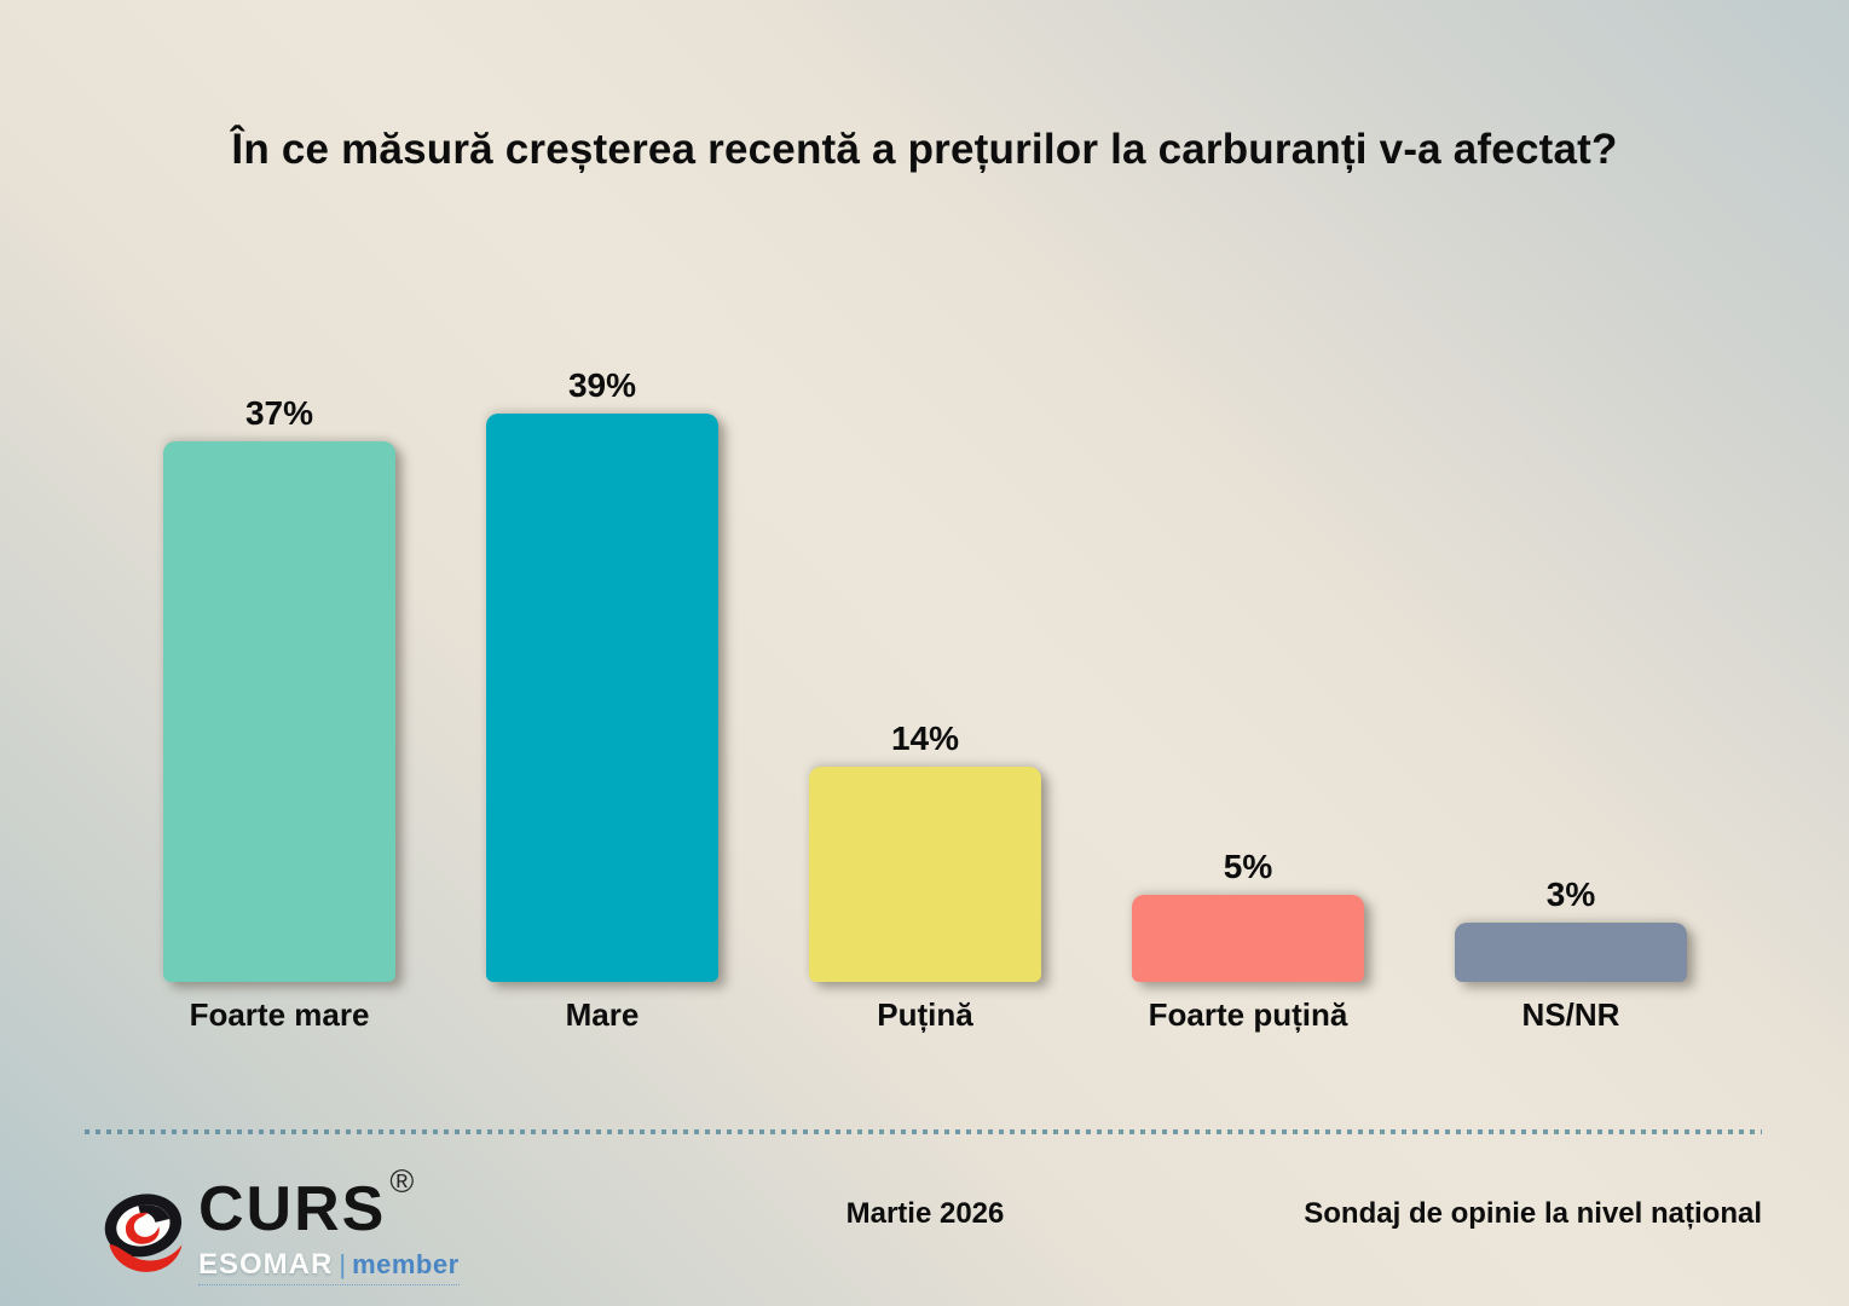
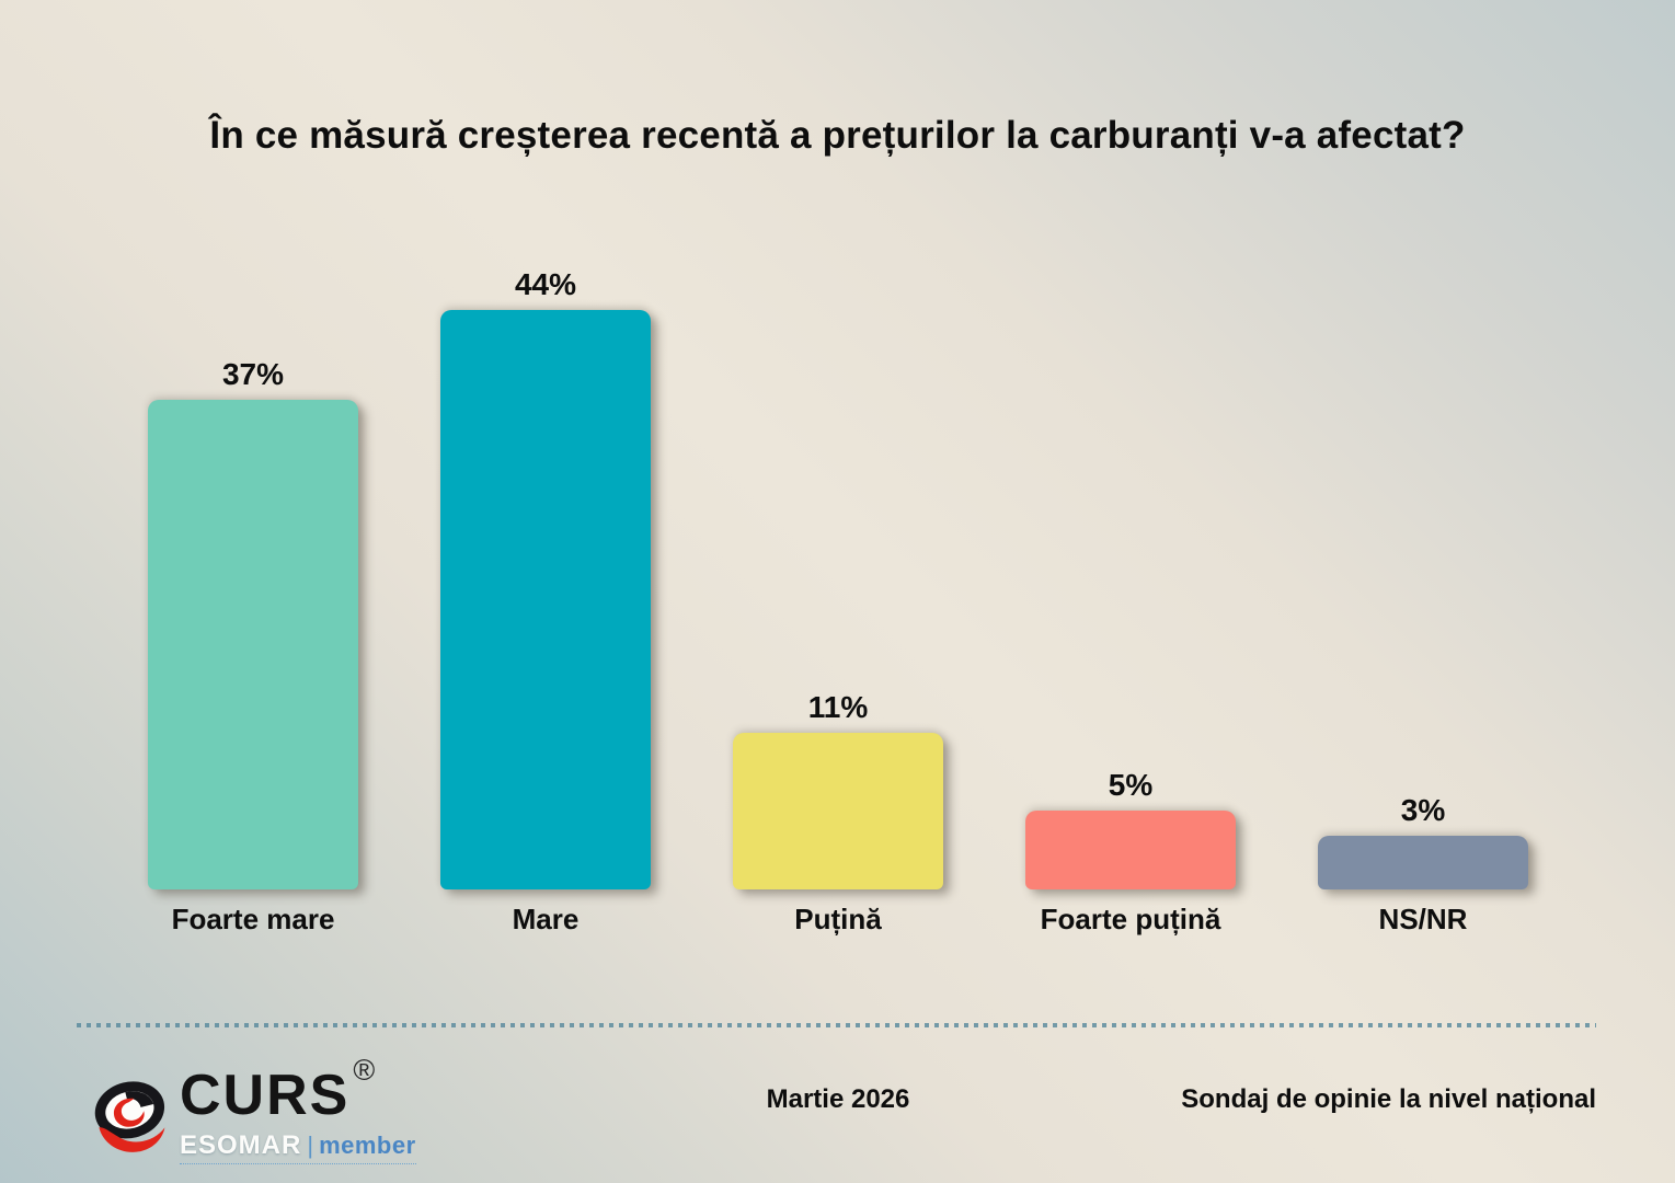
Mare: 39% -> 44%
Puțină: 14% -> 11%
